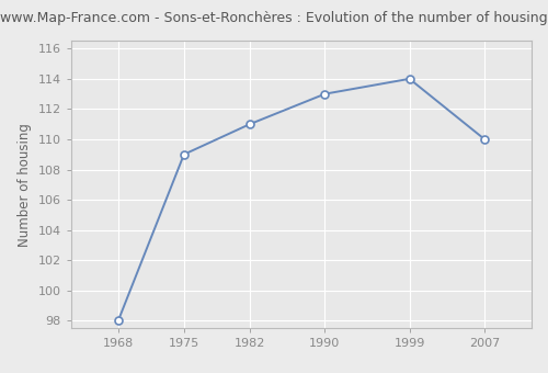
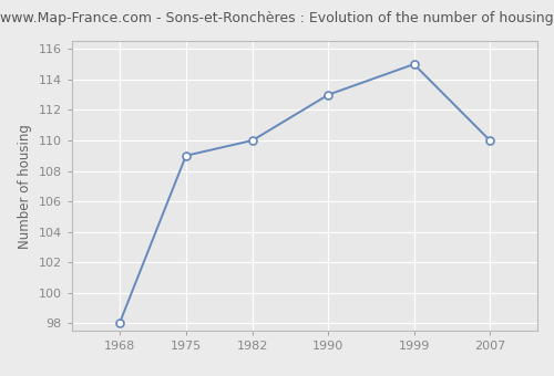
1982: 111 -> 110
1999: 114 -> 115
